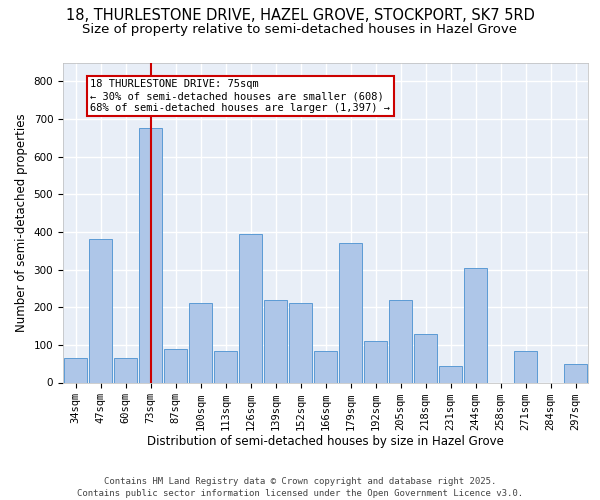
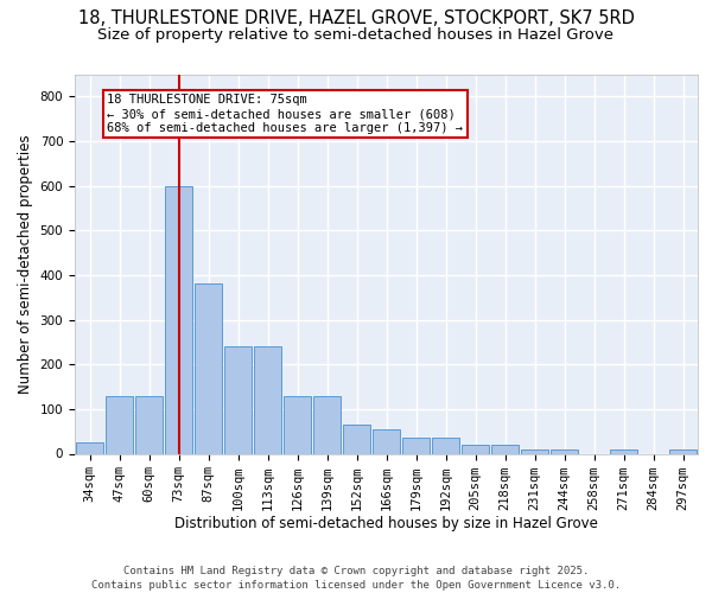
34sqm: 65 -> 25
47sqm: 380 -> 130
60sqm: 65 -> 130
73sqm: 675 -> 600
87sqm: 90 -> 380
100sqm: 210 -> 240
113sqm: 85 -> 240
126sqm: 395 -> 130
139sqm: 220 -> 130
152sqm: 210 -> 65
166sqm: 85 -> 55
179sqm: 370 -> 35
192sqm: 110 -> 35
205sqm: 220 -> 20
218sqm: 130 -> 20
231sqm: 45 -> 8
244sqm: 305 -> 8
271sqm: 85 -> 8
297sqm: 50 -> 8
